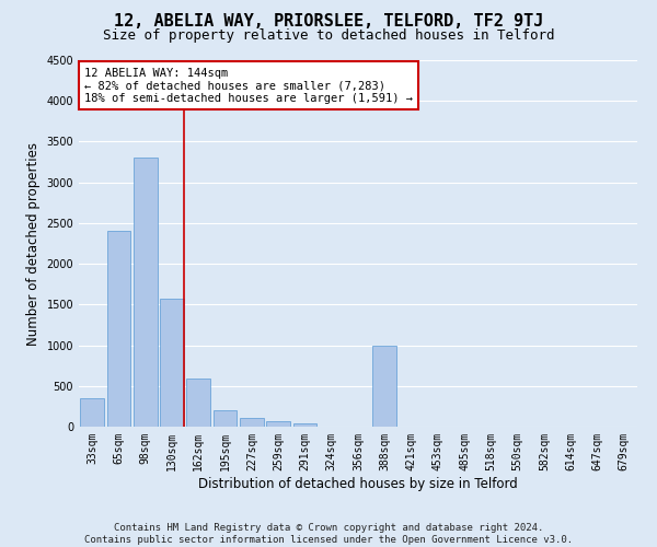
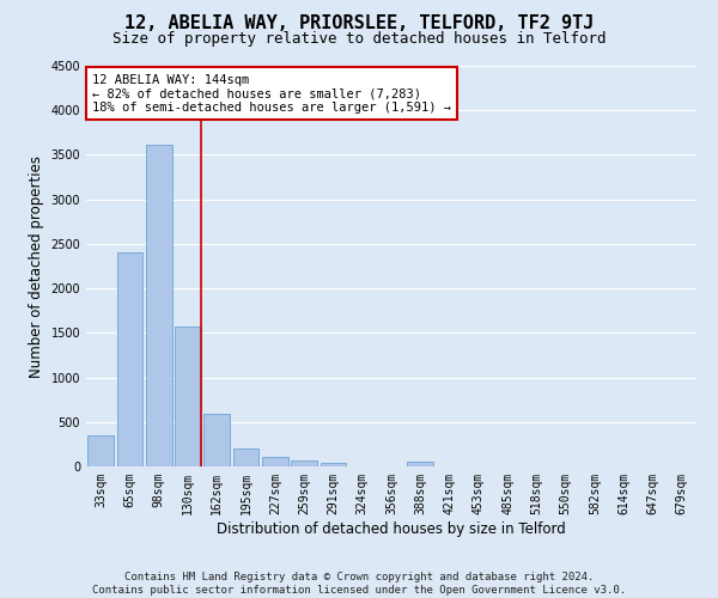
98sqm: 3300 -> 3620
388sqm: 1000 -> 60
